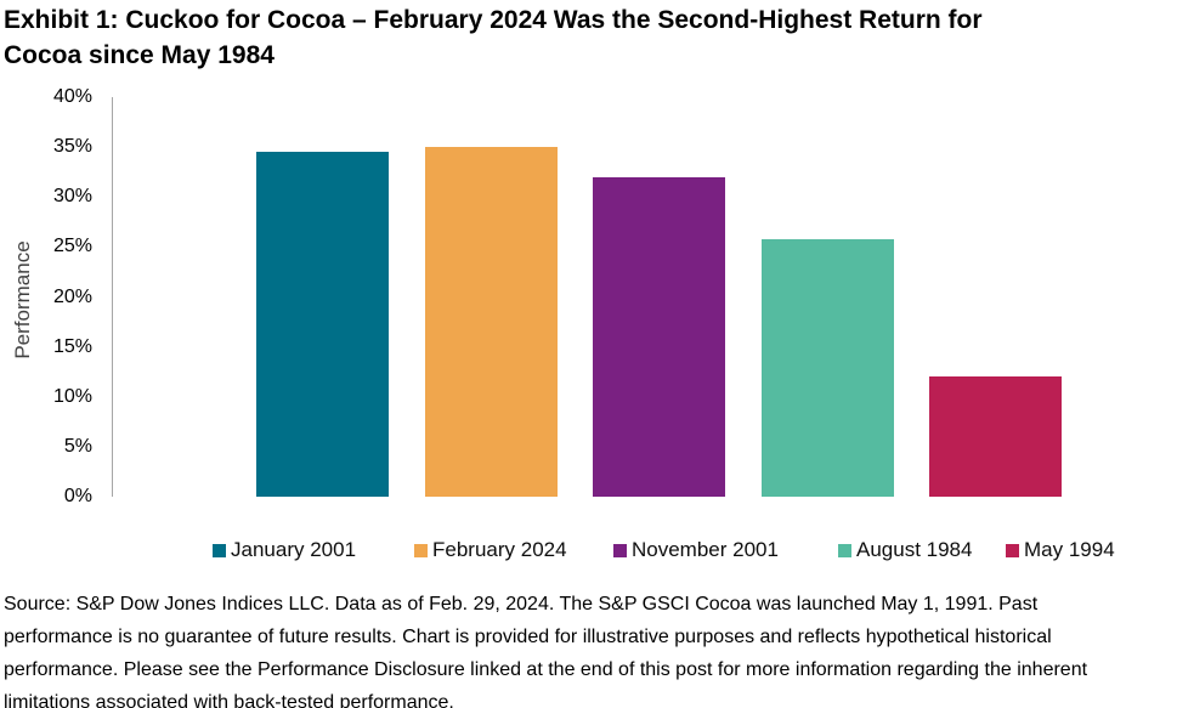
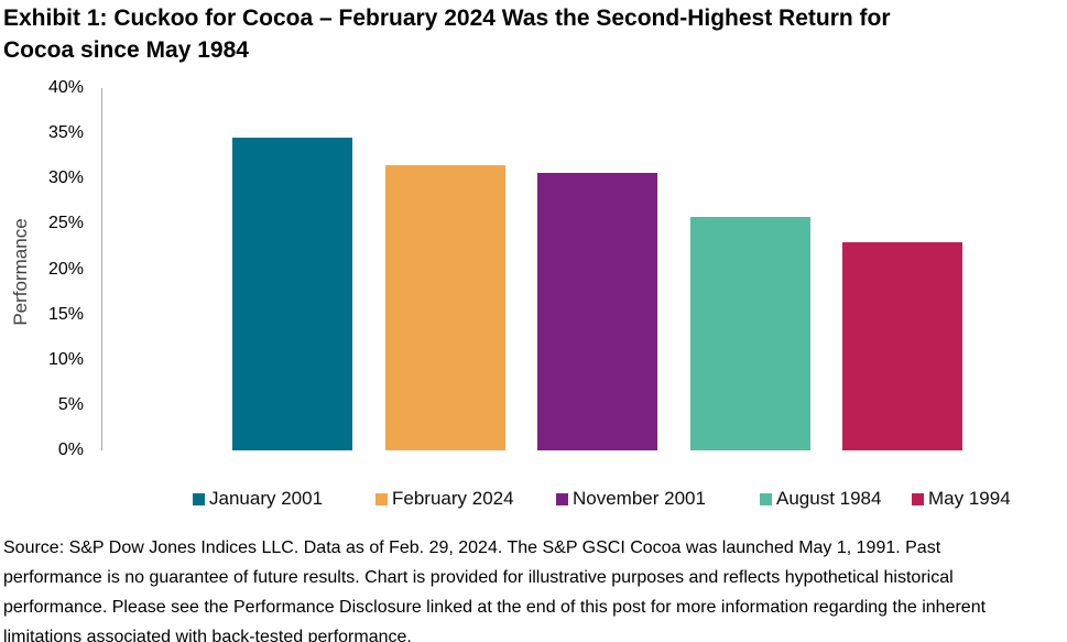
February 2024: 35% -> 32%
November 2001: 32% -> 31%
May 1994: 12% -> 23%
